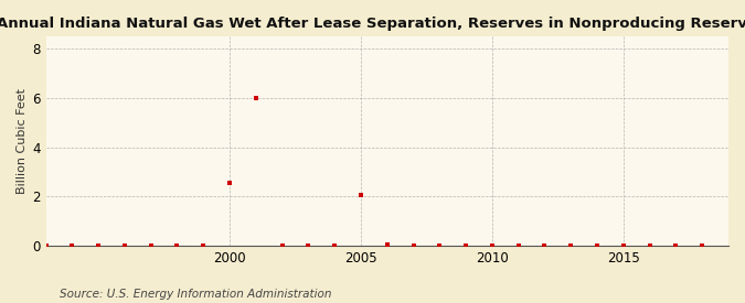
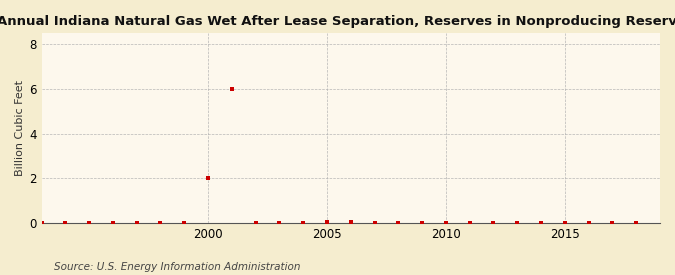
2000: 2.55 -> 2.00
2005: 2.05 -> 0.05
